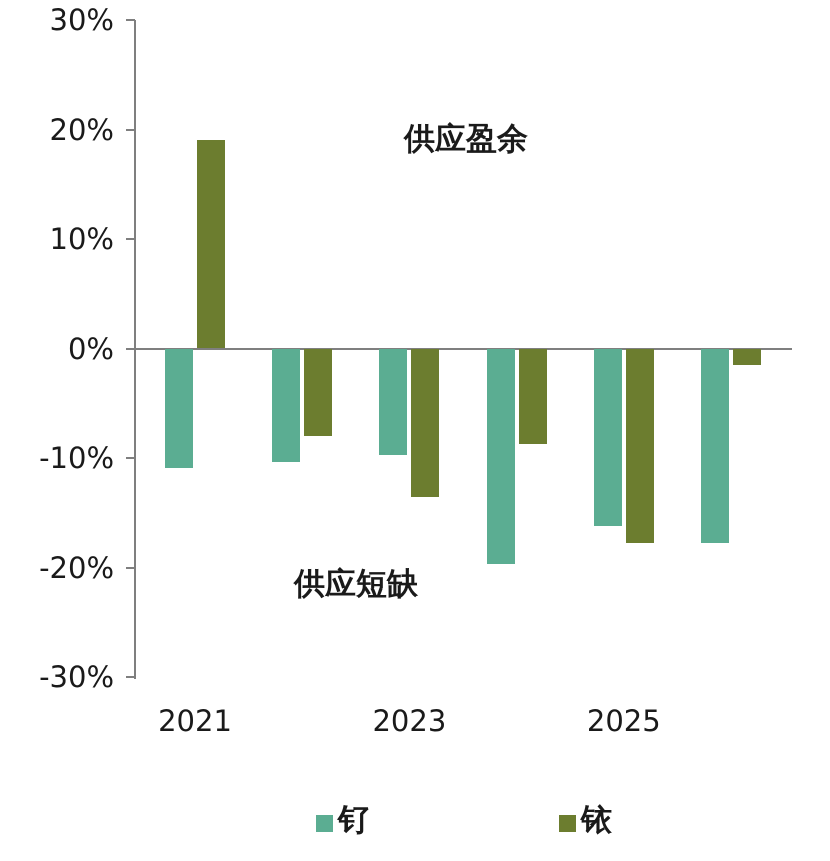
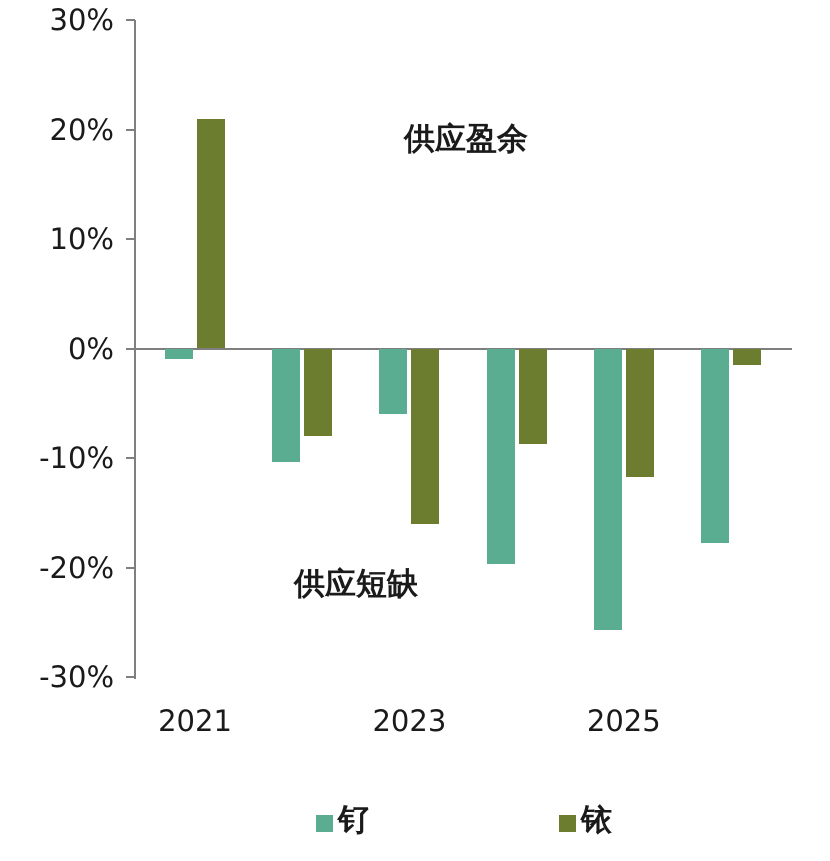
钌/2021: -10.9% -> -1.0%
铱/2021: 19.0% -> 21.0%
钌/2023: -9.7% -> -6.0%
铱/2023: -13.6% -> -16.0%
钌/2025: -16.2% -> -25.7%
铱/2025: -17.8% -> -11.7%
